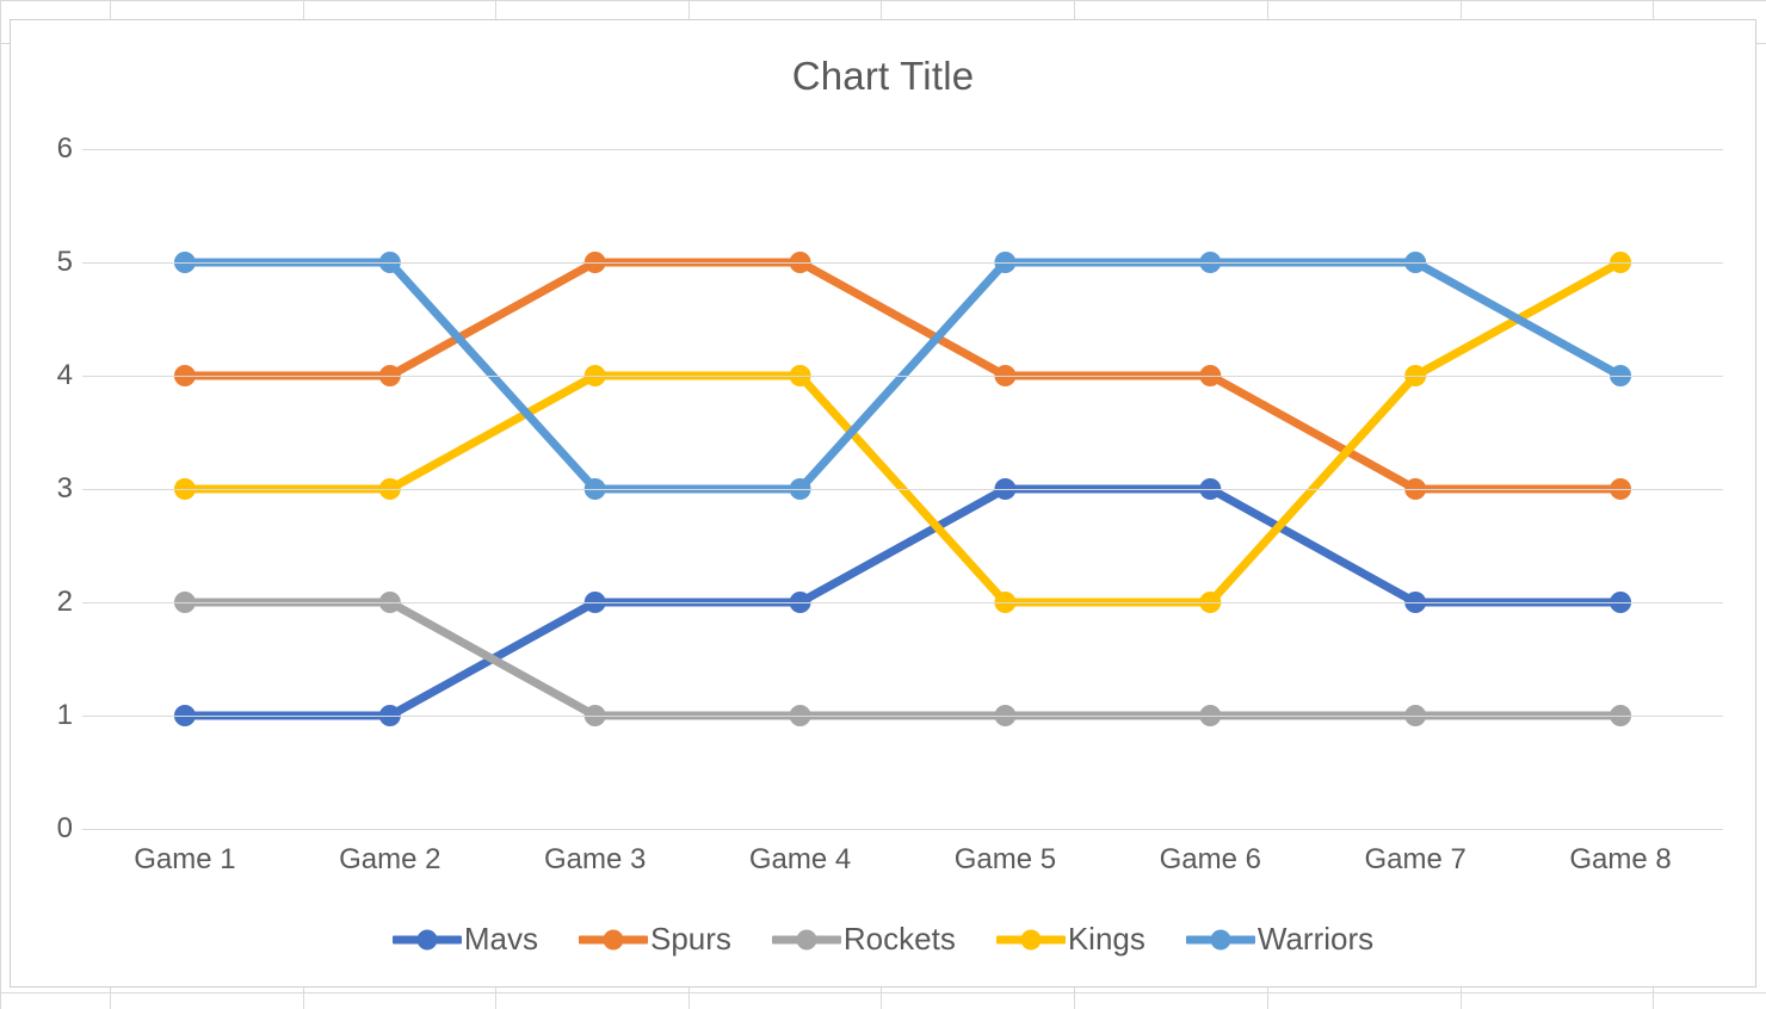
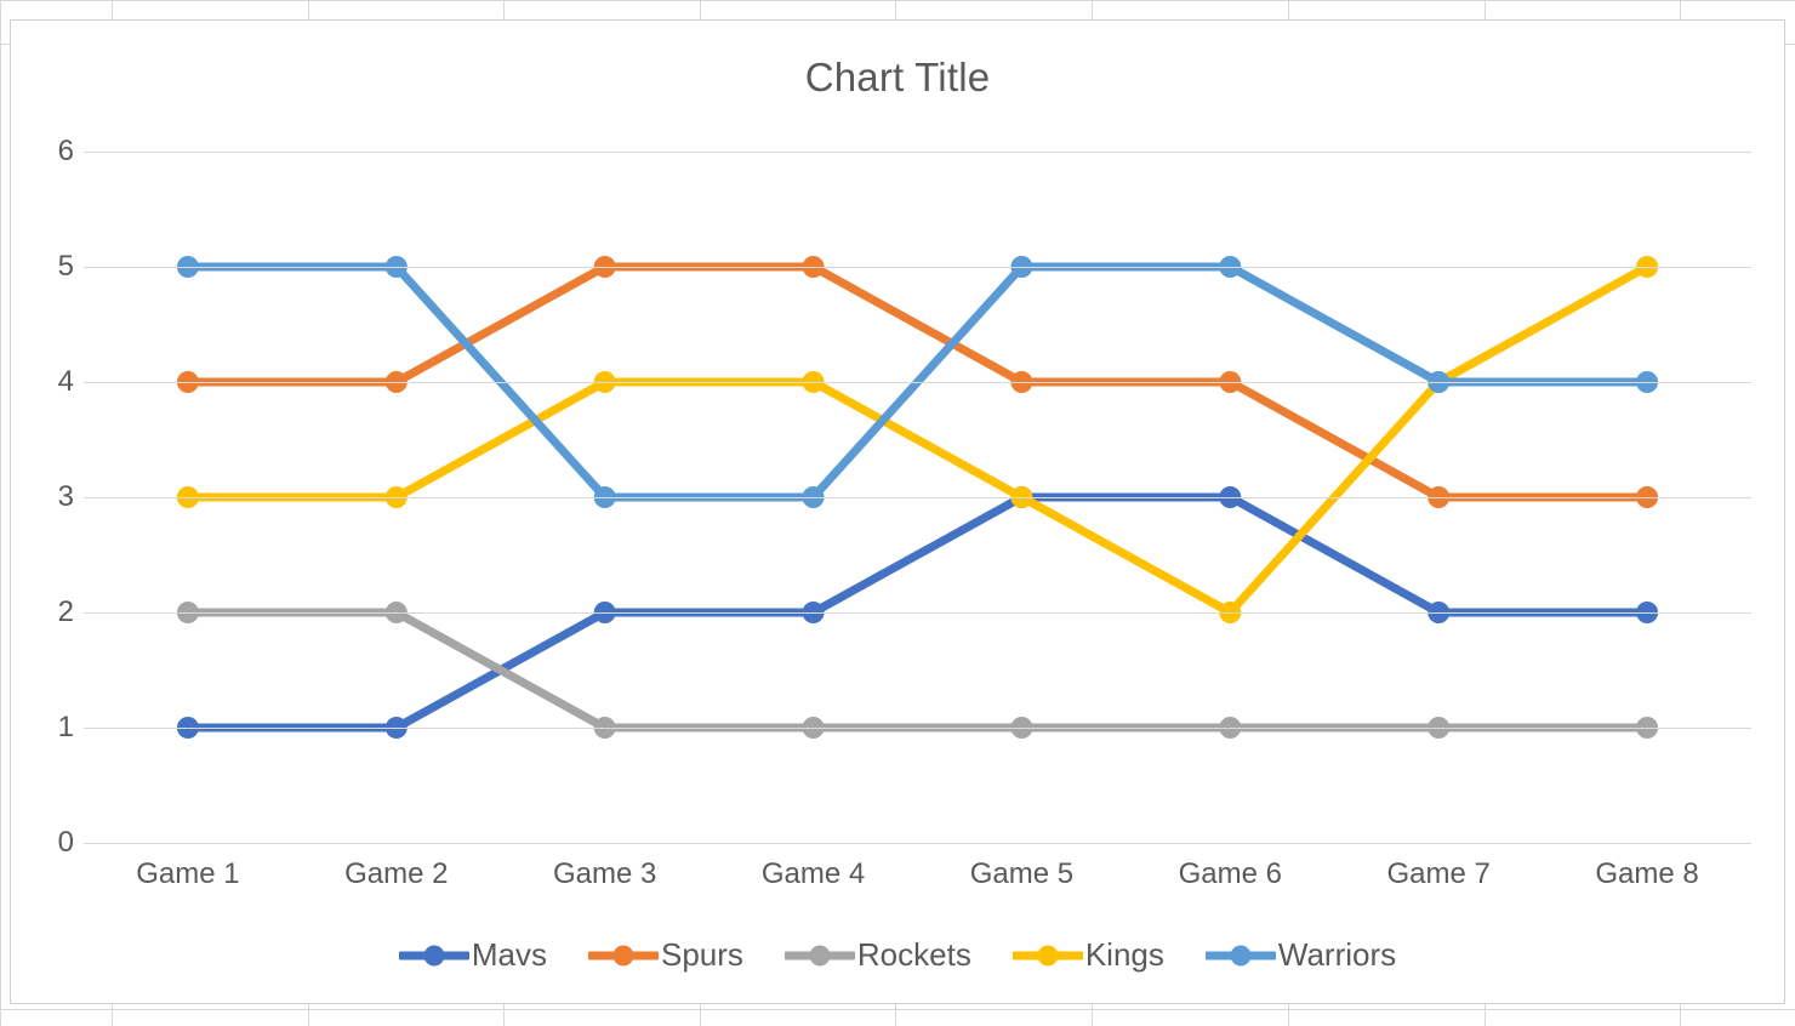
Kings/Game 5: 2 -> 3
Warriors/Game 7: 5 -> 4
